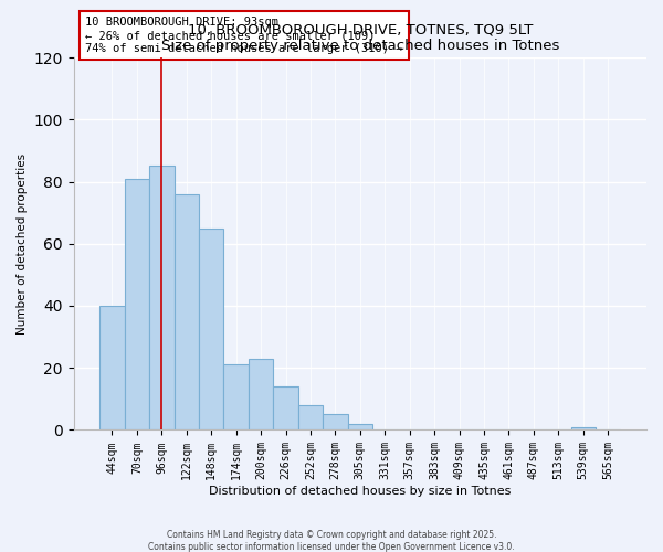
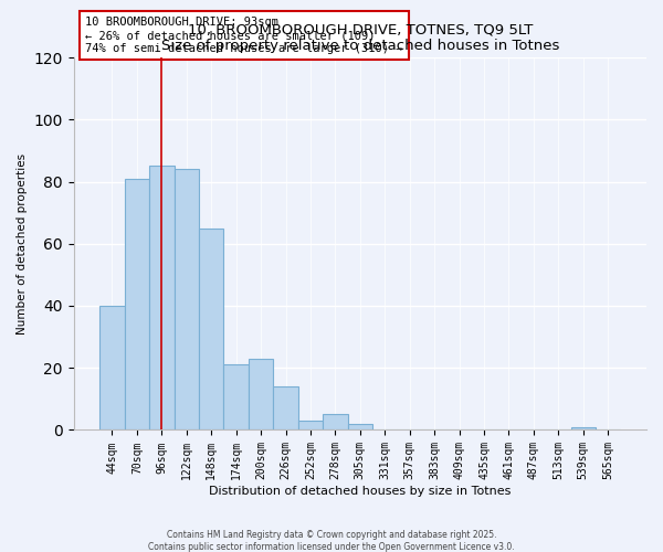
122sqm: 76 -> 84
252sqm: 8 -> 3
